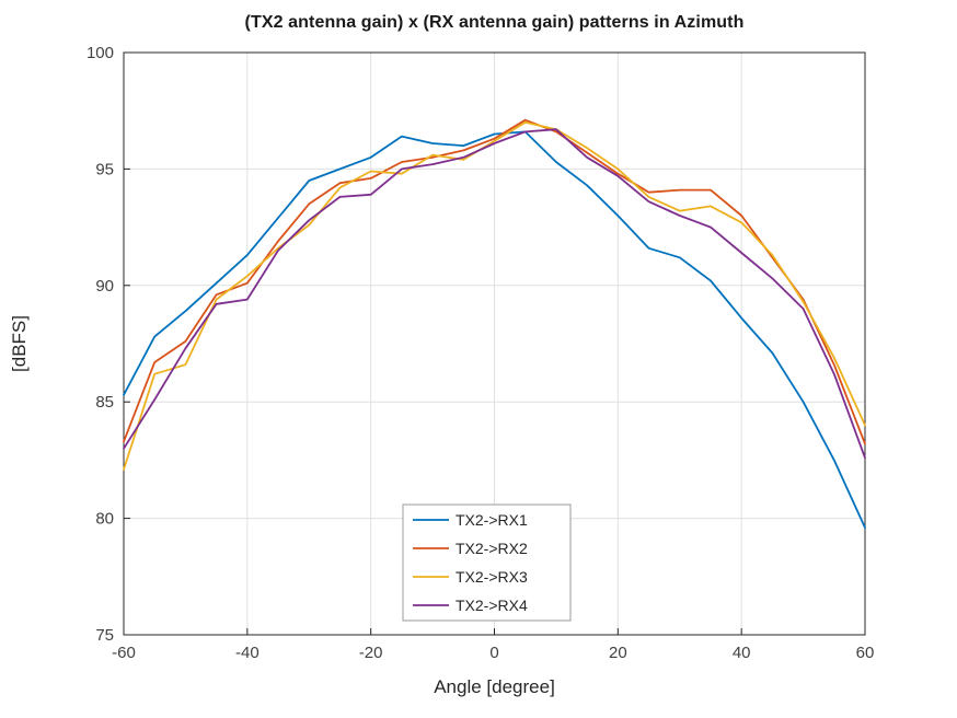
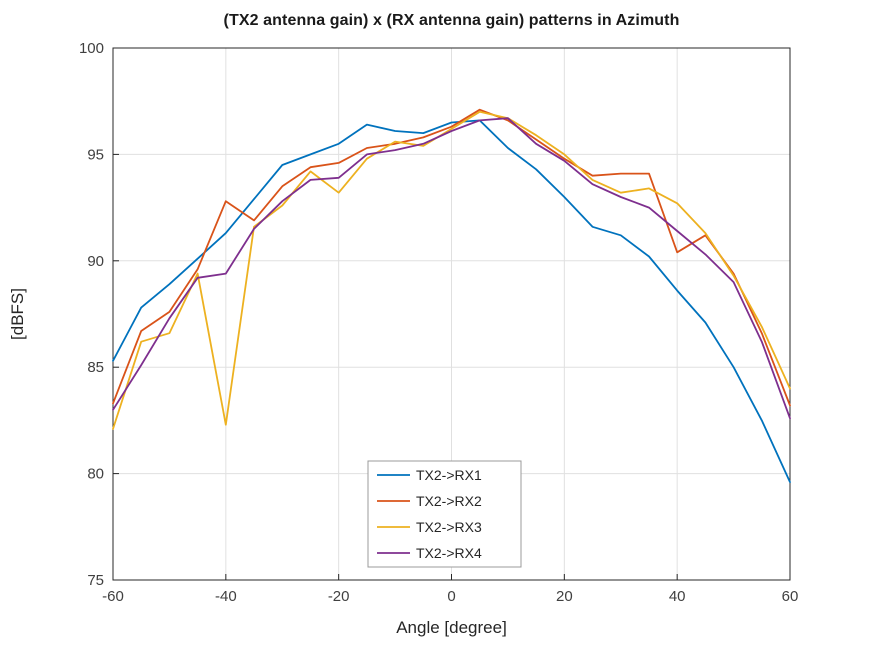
TX2->RX2/-40: 90.1 -> 92.8
TX2->RX3/-40: 90.4 -> 82.3
TX2->RX3/-20: 94.9 -> 93.2
TX2->RX2/40: 93.0 -> 90.4
